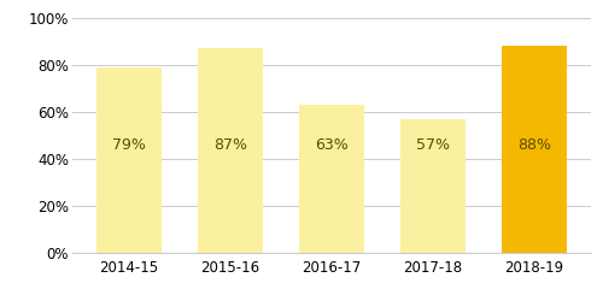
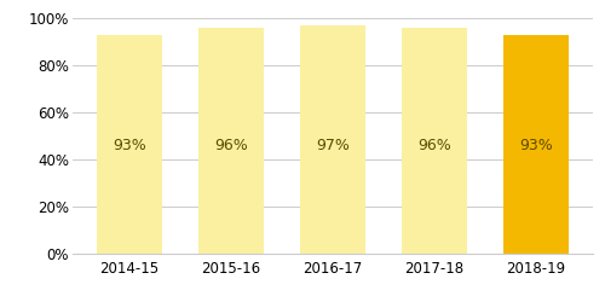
2014-15: 79% -> 93%
2015-16: 87% -> 96%
2016-17: 63% -> 97%
2017-18: 57% -> 96%
2018-19: 88% -> 93%
